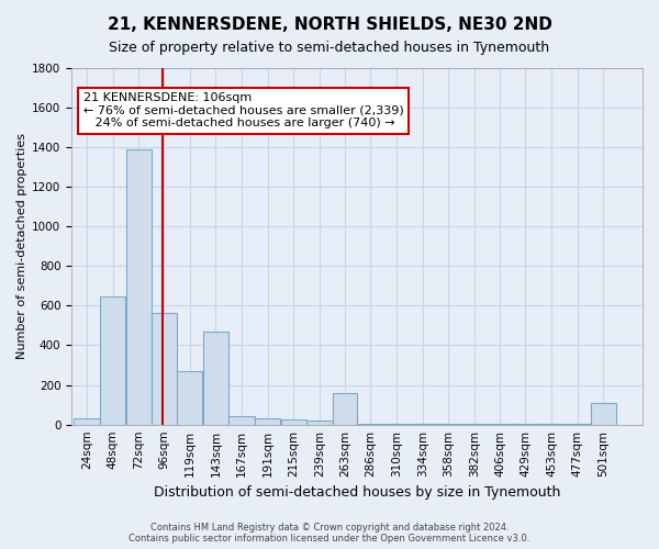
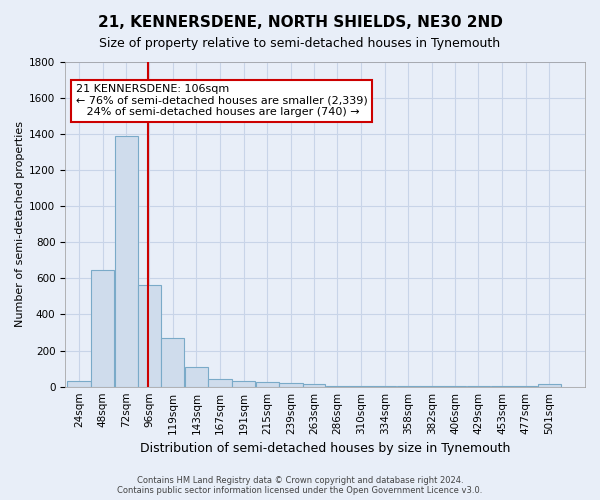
143sqm: 470 -> 110
263sqm: 160 -> 20
501sqm: 110 -> 20
